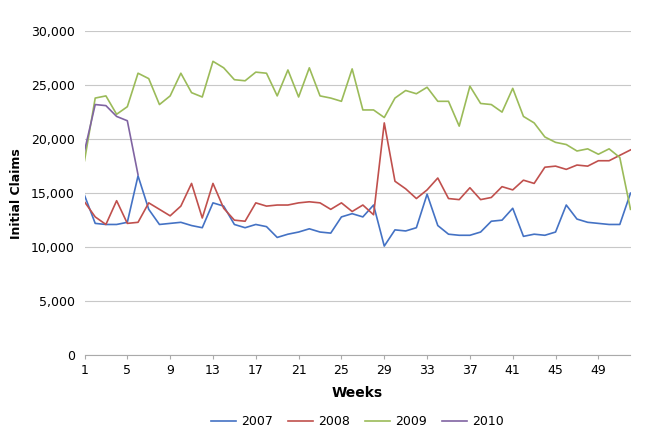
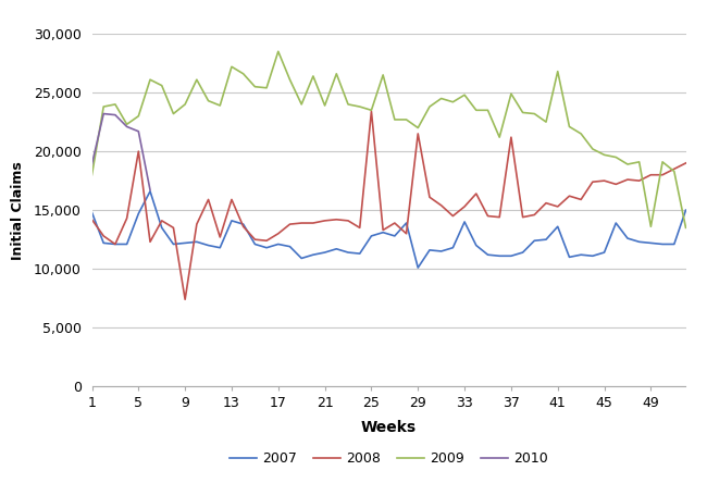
2007/5: 12,300 -> 14,700
2008/5: 12,200 -> 20,000
2008/9: 12,900 -> 7,400
2008/17: 14,100 -> 13,000
2009/17: 26,200 -> 28,500
2008/25: 14,100 -> 23,400
2007/33: 14,900 -> 14,000
2008/37: 15,500 -> 21,200
2009/41: 24,700 -> 26,800
2009/49: 18,600 -> 13,600
